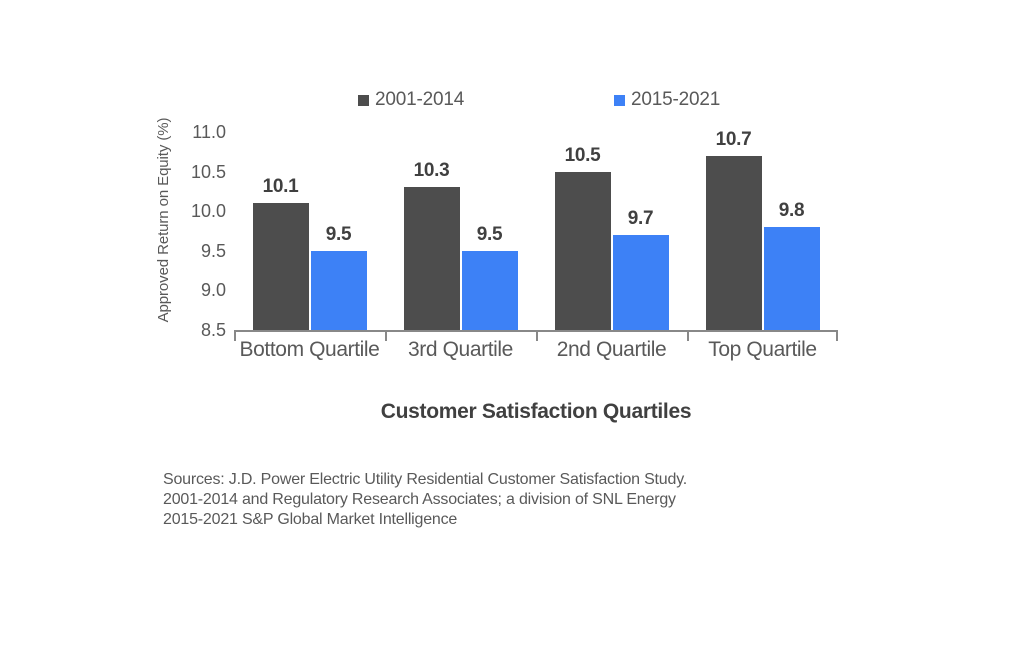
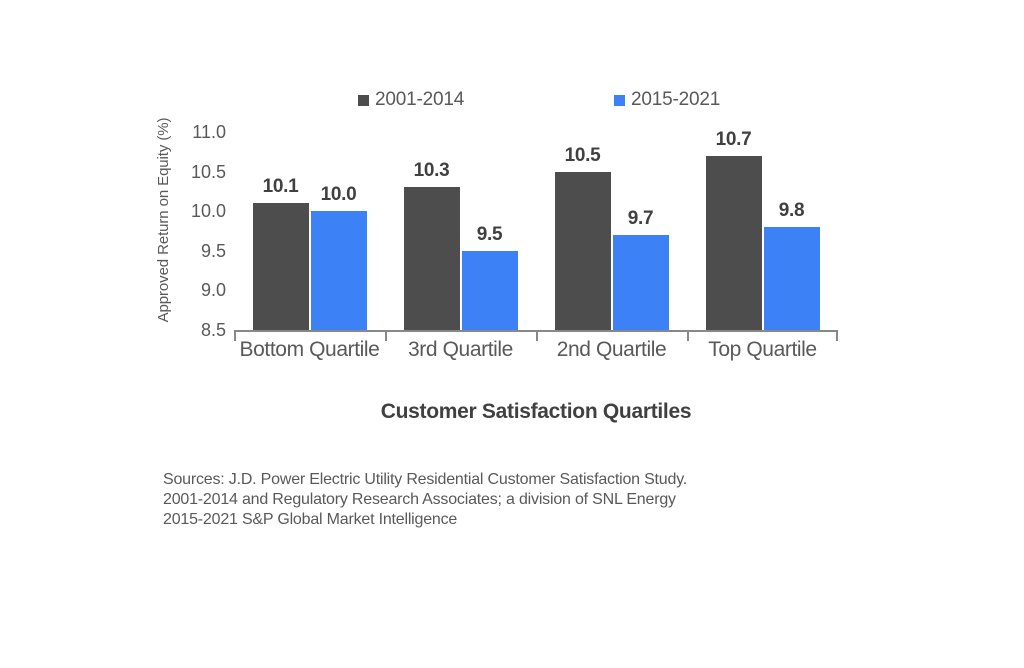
2015-2021/Bottom Quartile: 9.5 -> 10.0
